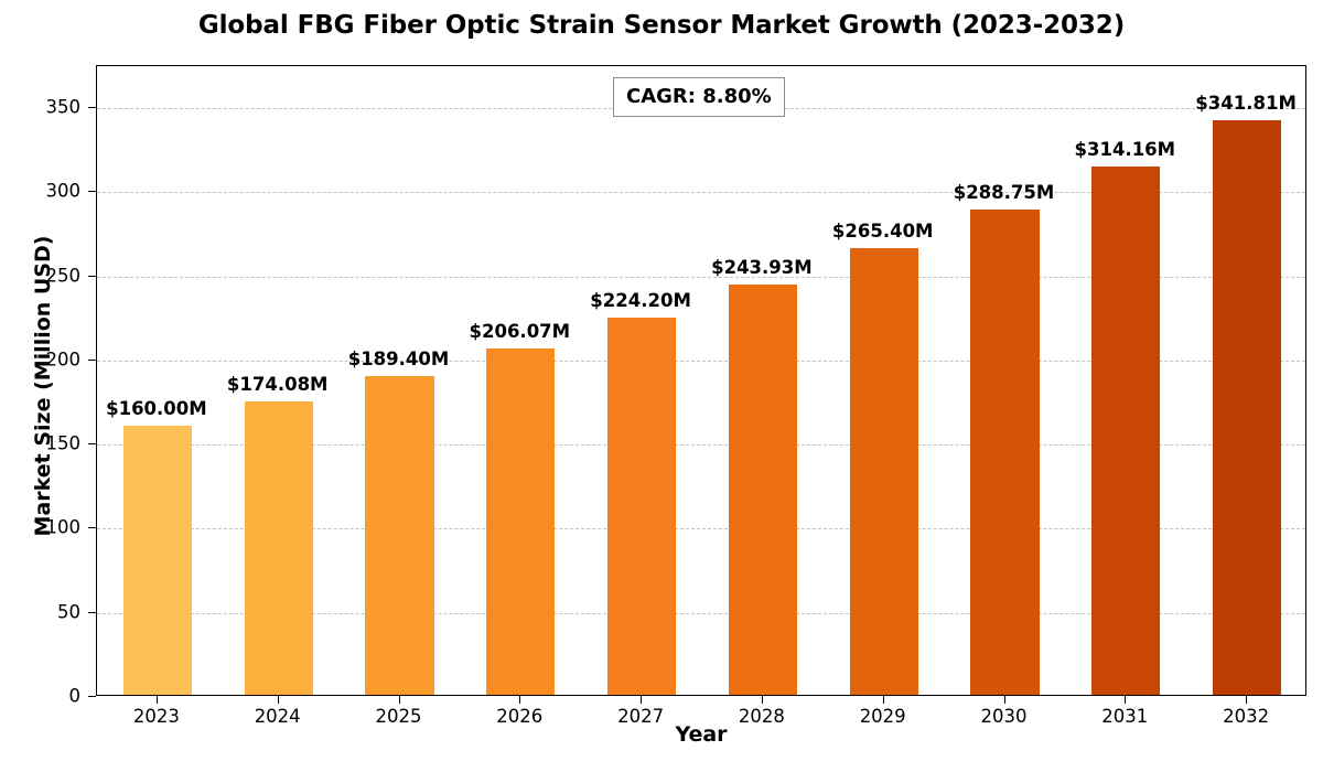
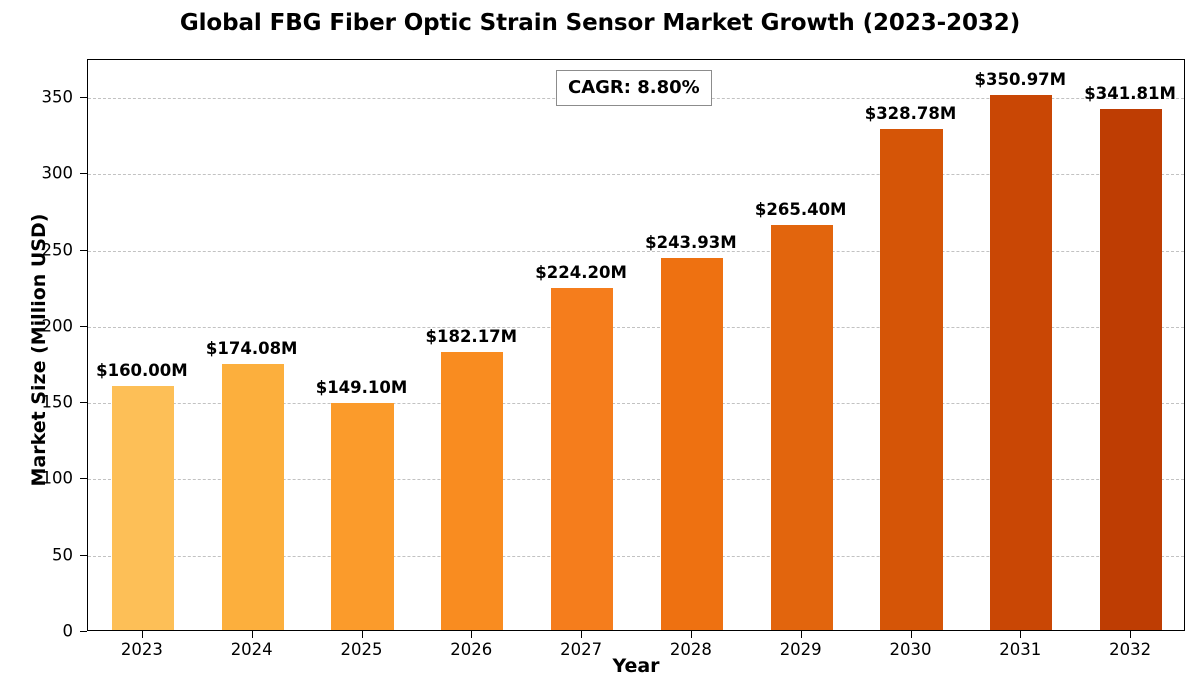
2025: $189.40M -> $149.10M
2026: $206.07M -> $182.17M
2030: $288.75M -> $328.78M
2031: $314.16M -> $350.97M
